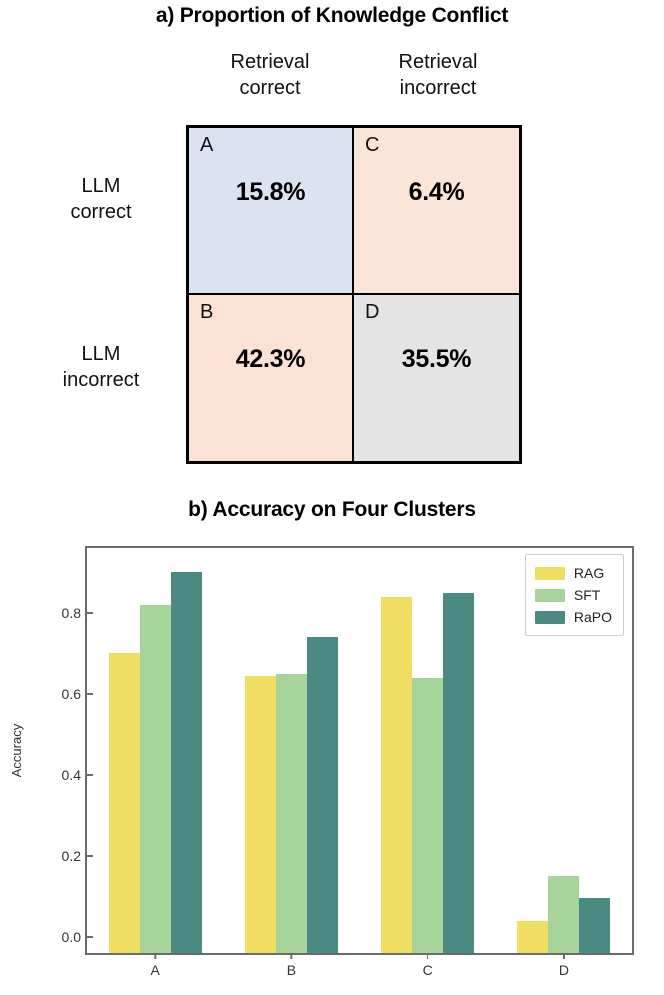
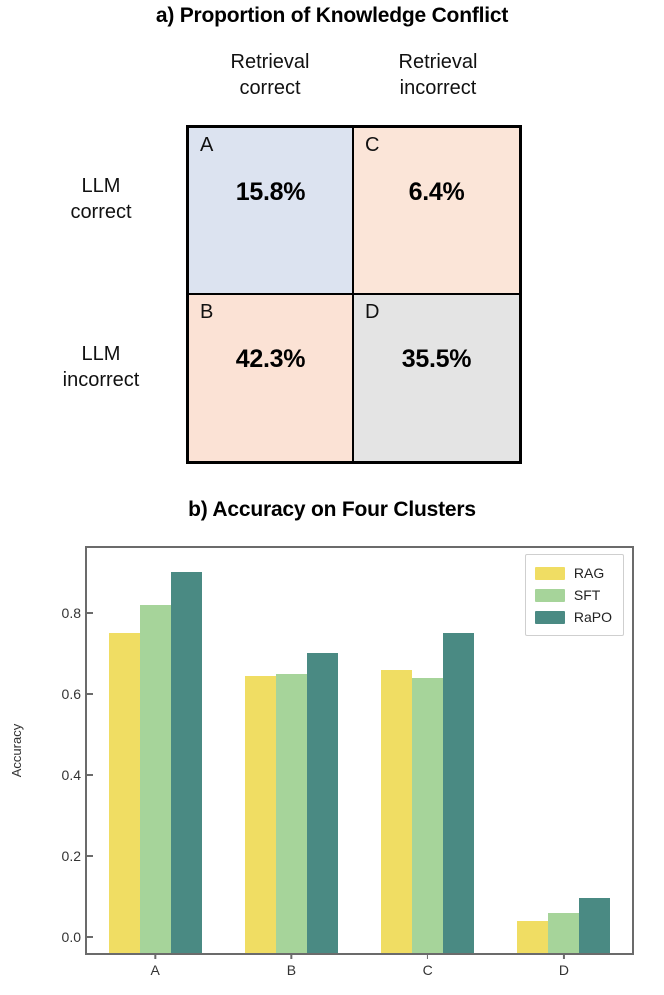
RAG/A: 0.74 -> 0.79
RaPO/B: 0.78 -> 0.74
RAG/C: 0.88 -> 0.70
RaPO/C: 0.89 -> 0.79
SFT/D: 0.19 -> 0.10
